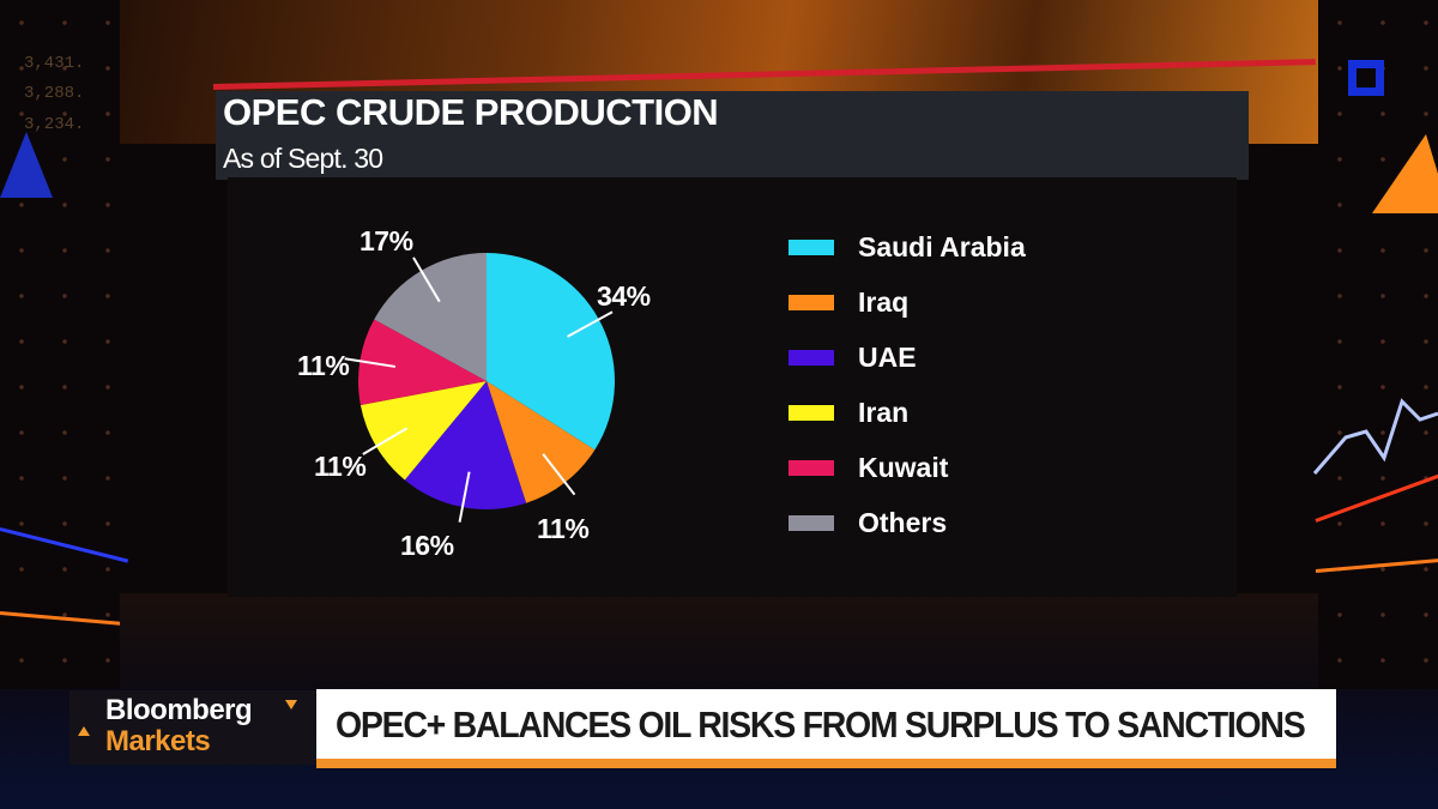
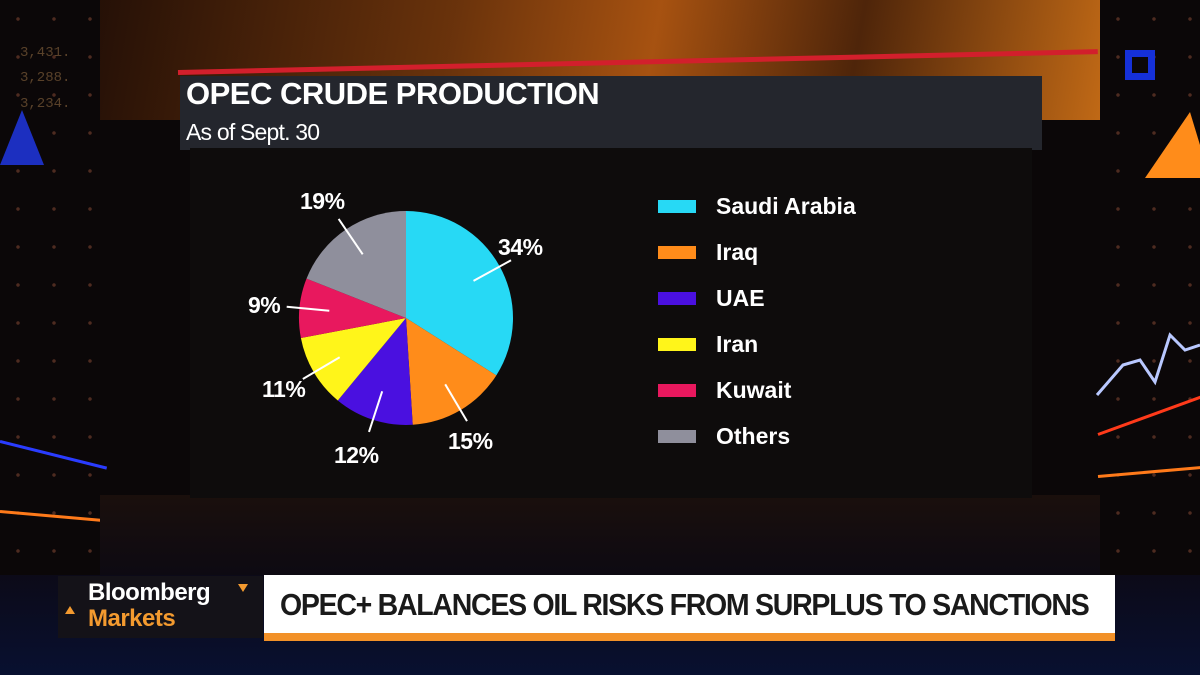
Iraq: 11% -> 15%
UAE: 16% -> 12%
Kuwait: 11% -> 9%
Others: 17% -> 19%
